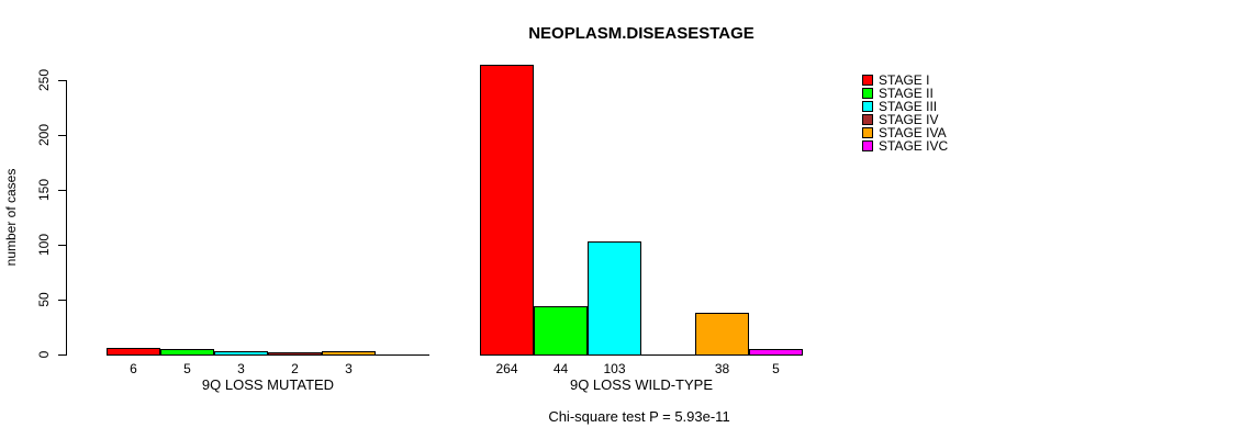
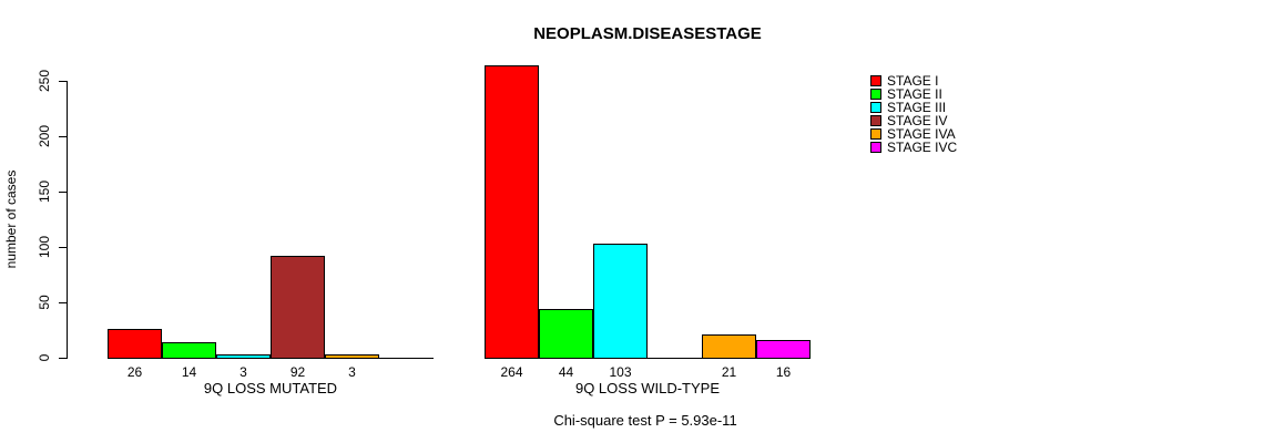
STAGE I/9Q LOSS MUTATED: 6 -> 26
STAGE II/9Q LOSS MUTATED: 5 -> 14
STAGE IV/9Q LOSS MUTATED: 2 -> 92
STAGE IVA/9Q LOSS WILD-TYPE: 38 -> 21
STAGE IVC/9Q LOSS WILD-TYPE: 5 -> 16
